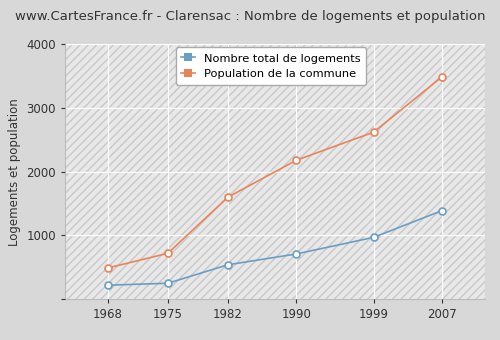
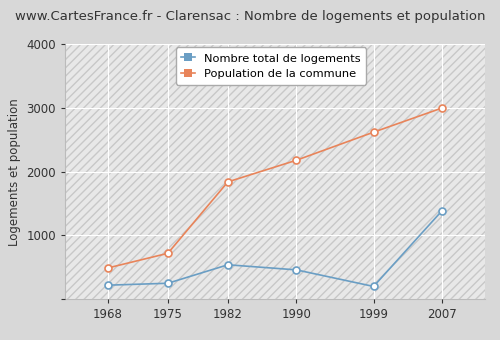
Population de la commune/1982: 1600 -> 1840
Nombre total de logements/1990: 710 -> 460
Nombre total de logements/1999: 970 -> 200
Population de la commune/2007: 3490 -> 3000
